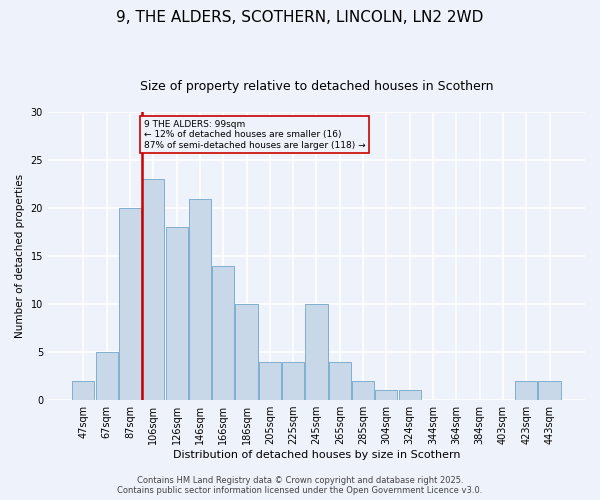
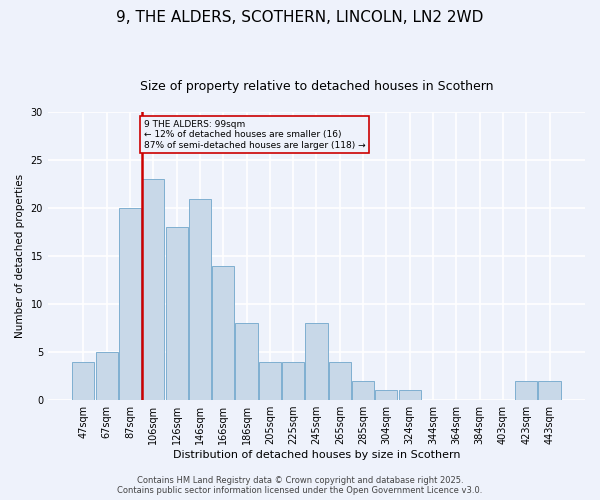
47sqm: 2 -> 4
186sqm: 10 -> 8
245sqm: 10 -> 8
